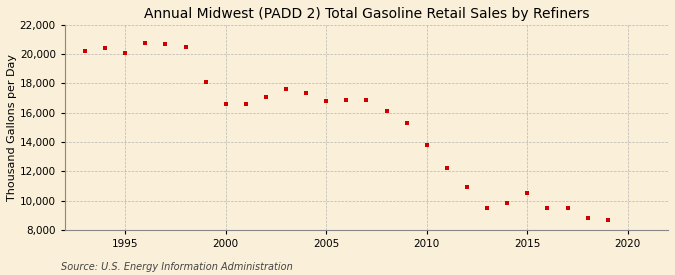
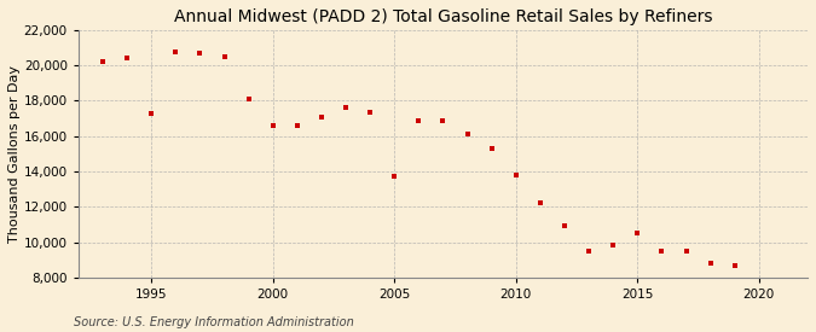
1995: 20,100 -> 17,300
2005: 16,800 -> 13,700
